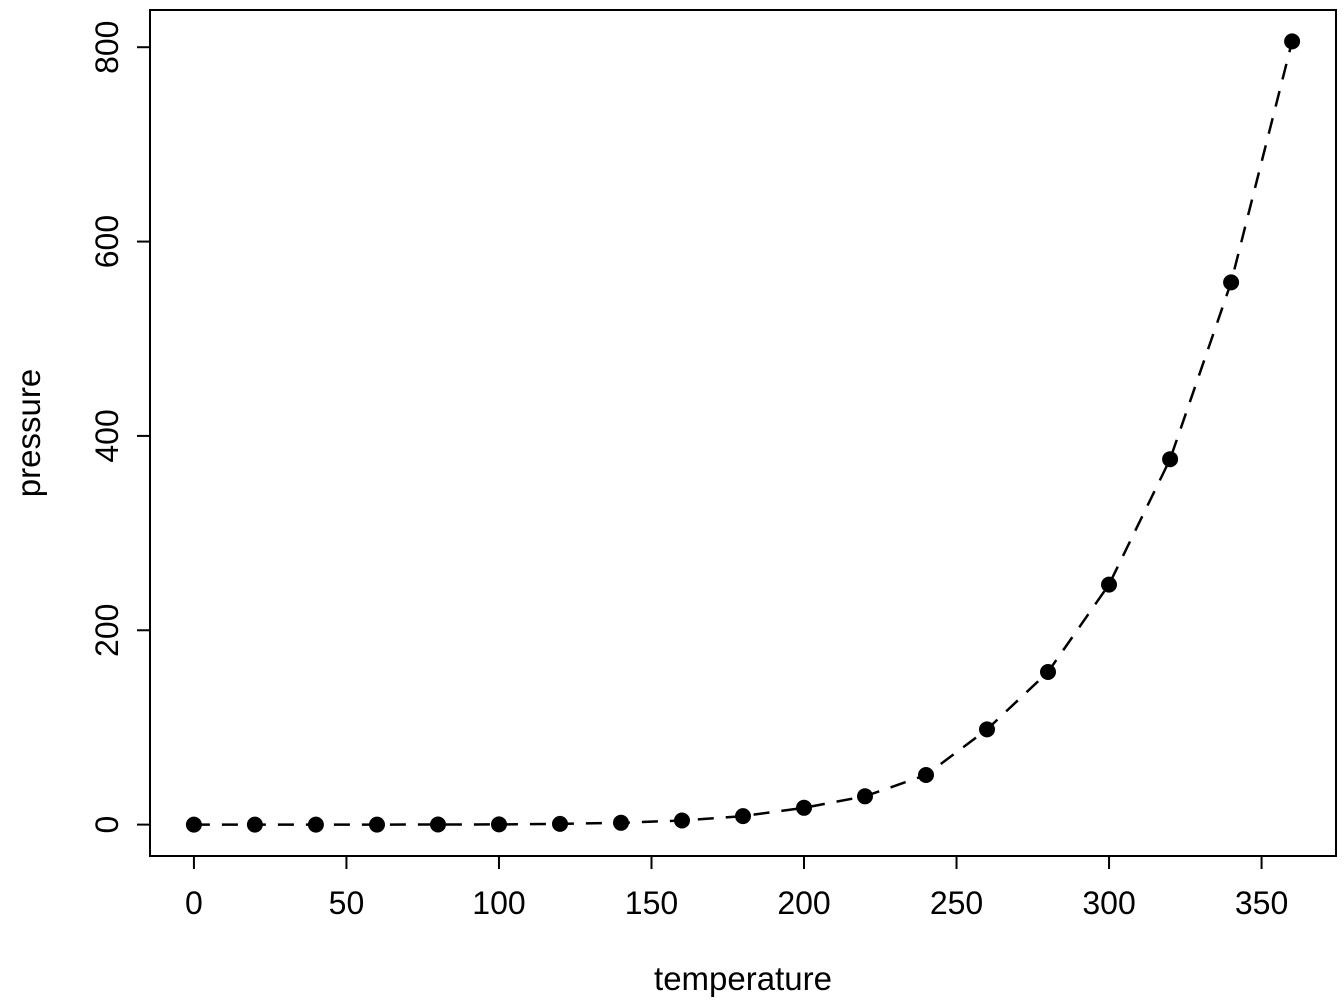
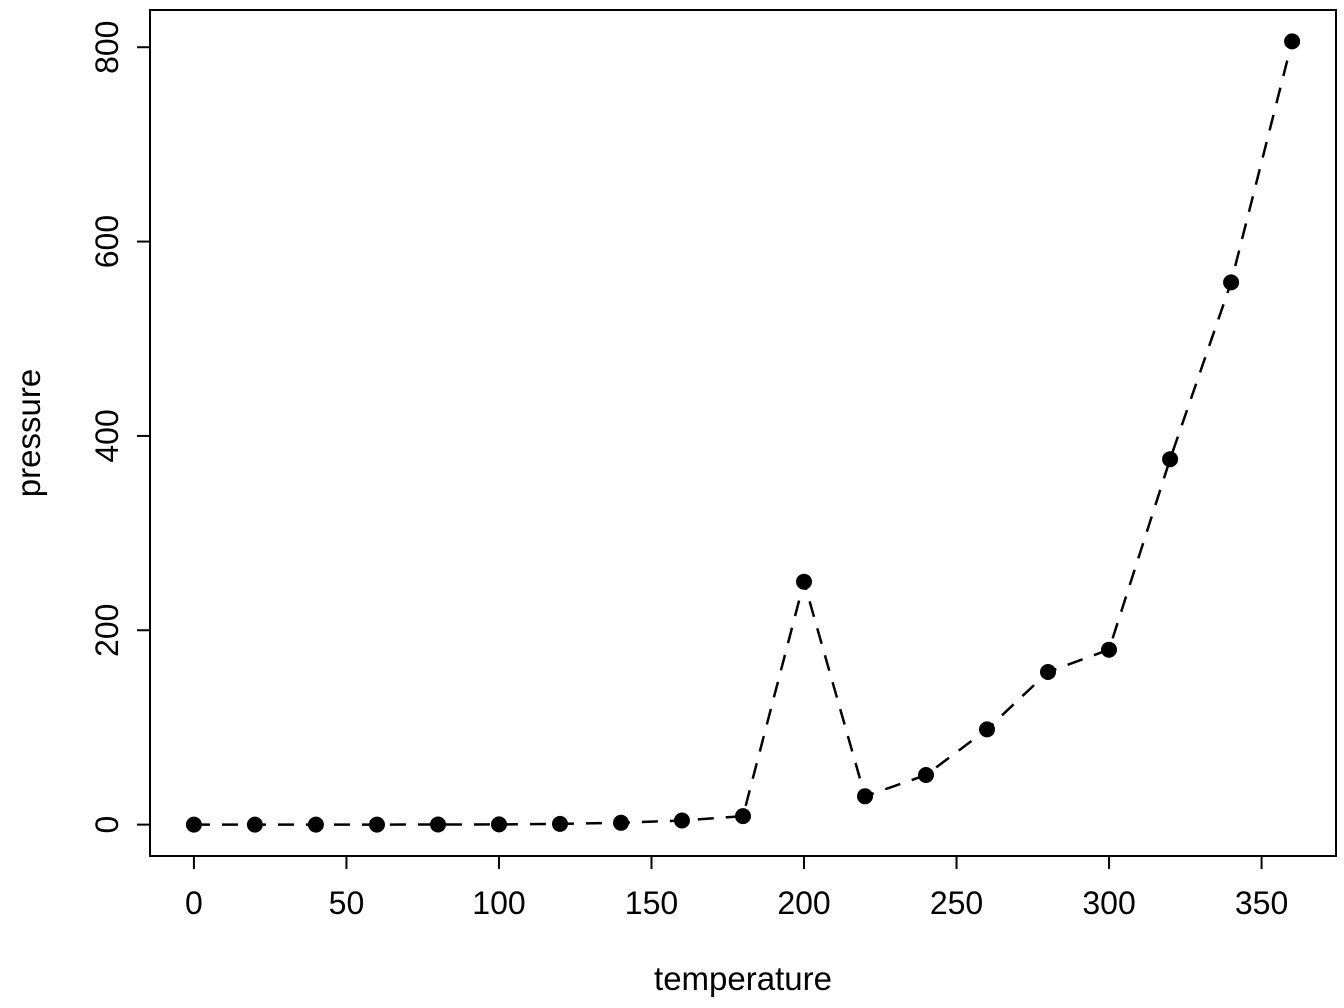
200: 20 -> 250
300: 250 -> 180
